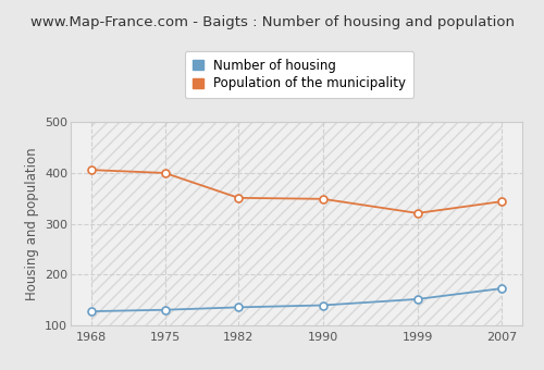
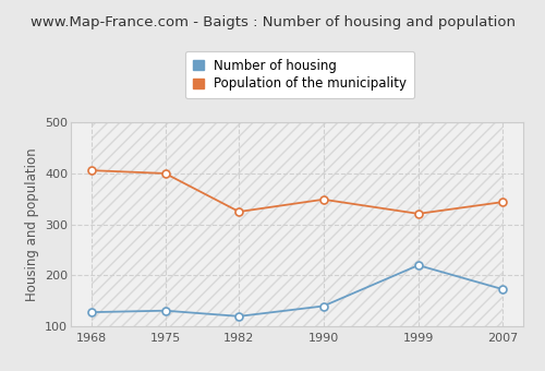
Number of housing/1982: 136 -> 120
Population of the municipality/1982: 351 -> 325
Number of housing/1999: 152 -> 220
